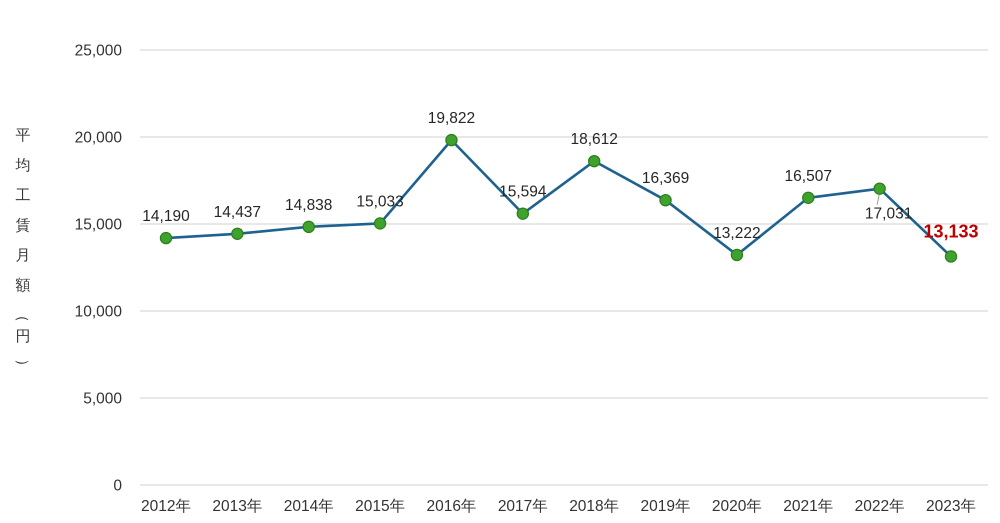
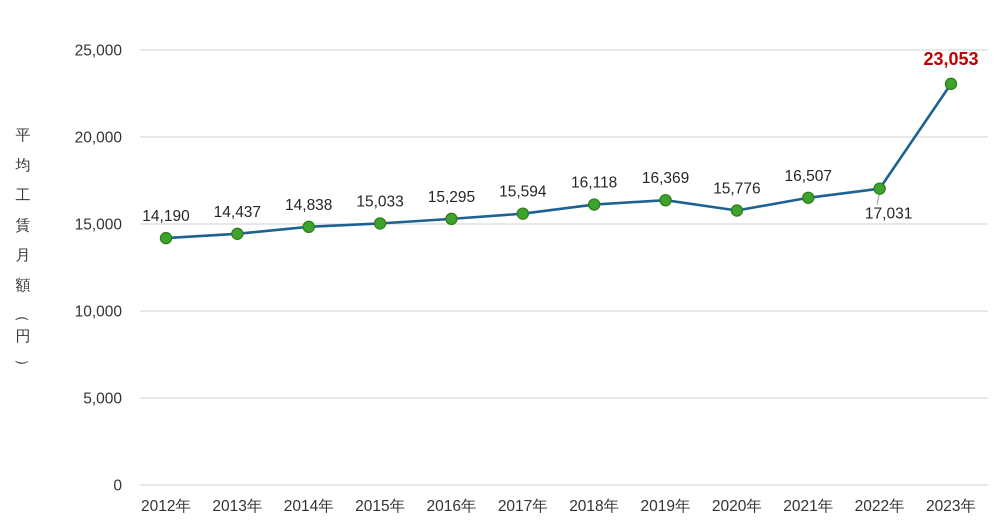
2016年: 19,822 -> 15,295
2018年: 18,612 -> 16,118
2020年: 13,222 -> 15,776
2023年: 13,133 -> 23,053
